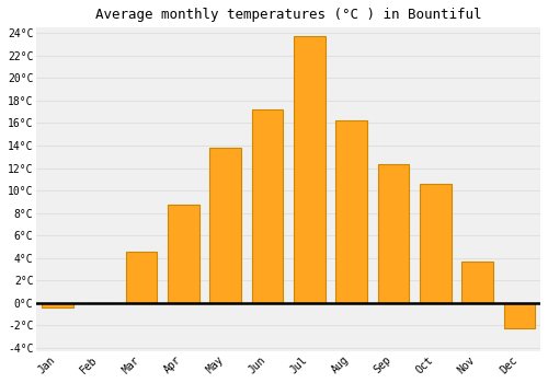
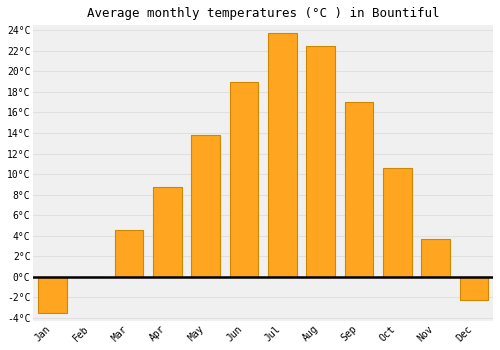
Jan: -0.4°C -> -3.5°C
Jun: 17.2°C -> 19.0°C
Aug: 16.2°C -> 22.5°C
Sep: 12.3°C -> 17.0°C
